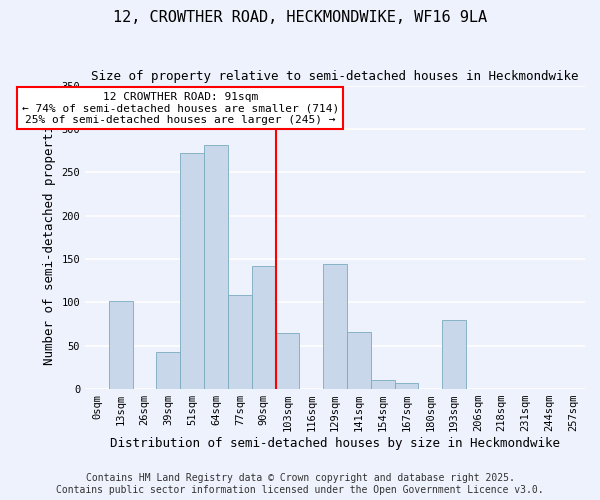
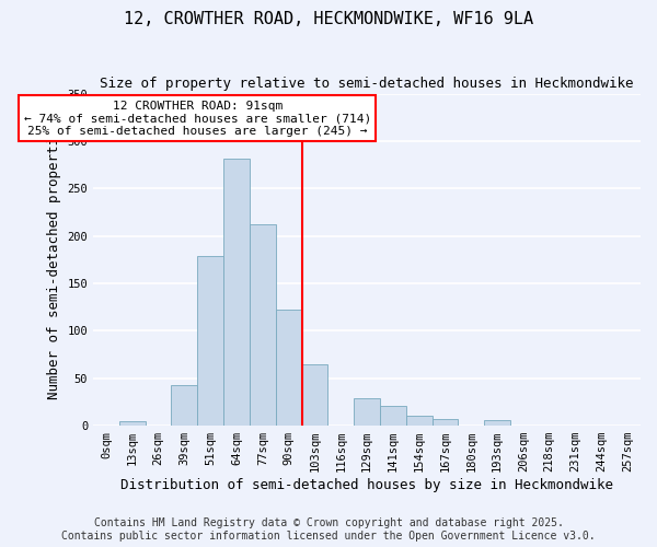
13sqm: 102 -> 5
51sqm: 272 -> 179
77sqm: 108 -> 212
90sqm: 142 -> 122
129sqm: 144 -> 29
141sqm: 66 -> 21
193sqm: 80 -> 6
